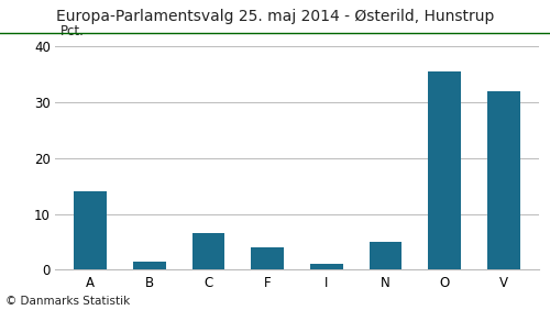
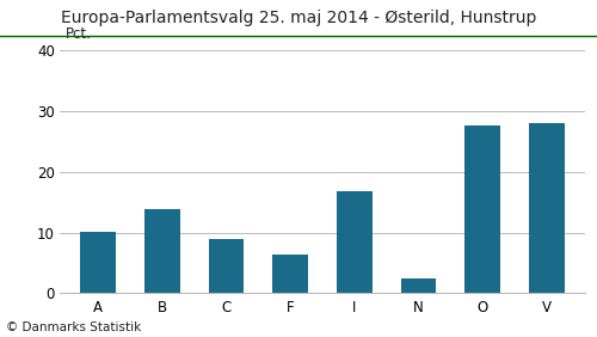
A: 14.0 -> 10.2
B: 1.5 -> 13.8
C: 6.5 -> 9.0
F: 4.0 -> 6.4
I: 1.0 -> 16.8
N: 5.0 -> 2.4
O: 35.5 -> 27.6
V: 32.0 -> 28.0
